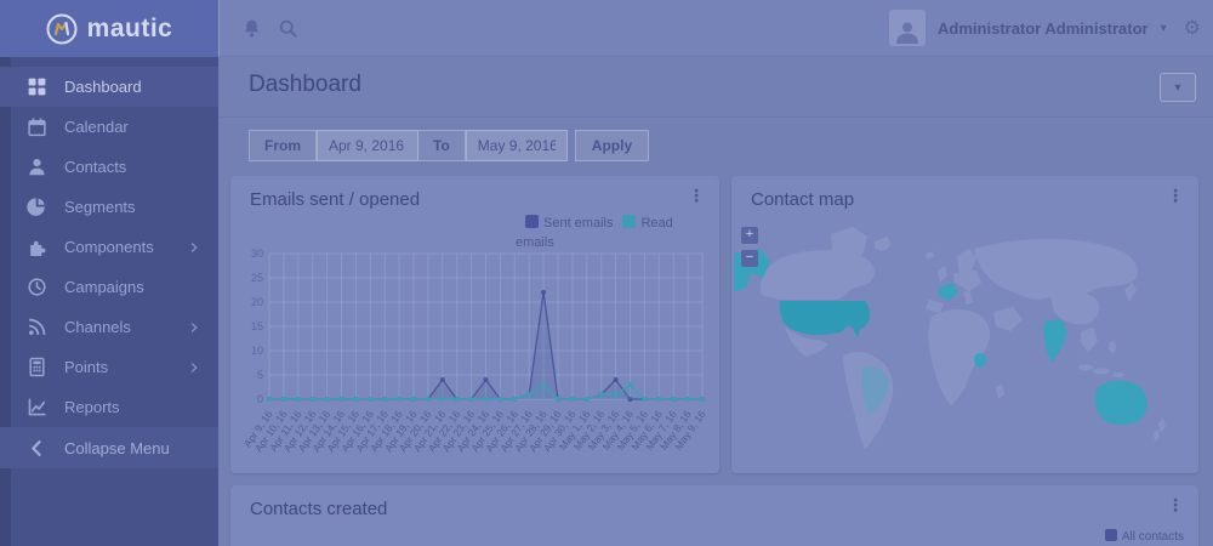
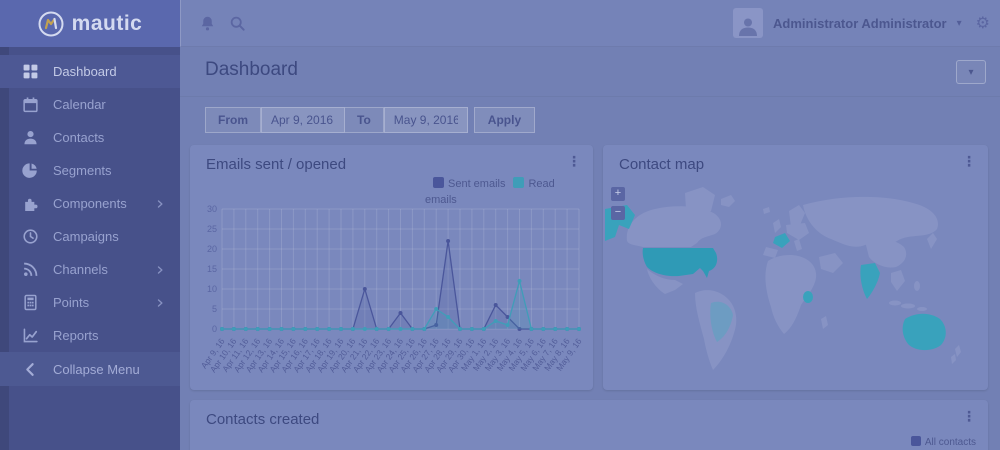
Sent emails/Apr 21, 16: 4 -> 10
Read emails/Apr 27, 16: 1 -> 5
Sent emails/May 2, 16: 1 -> 6
Read emails/May 2, 16: 1 -> 2
Sent emails/May 3, 16: 4 -> 3
Read emails/May 4, 16: 3 -> 12
